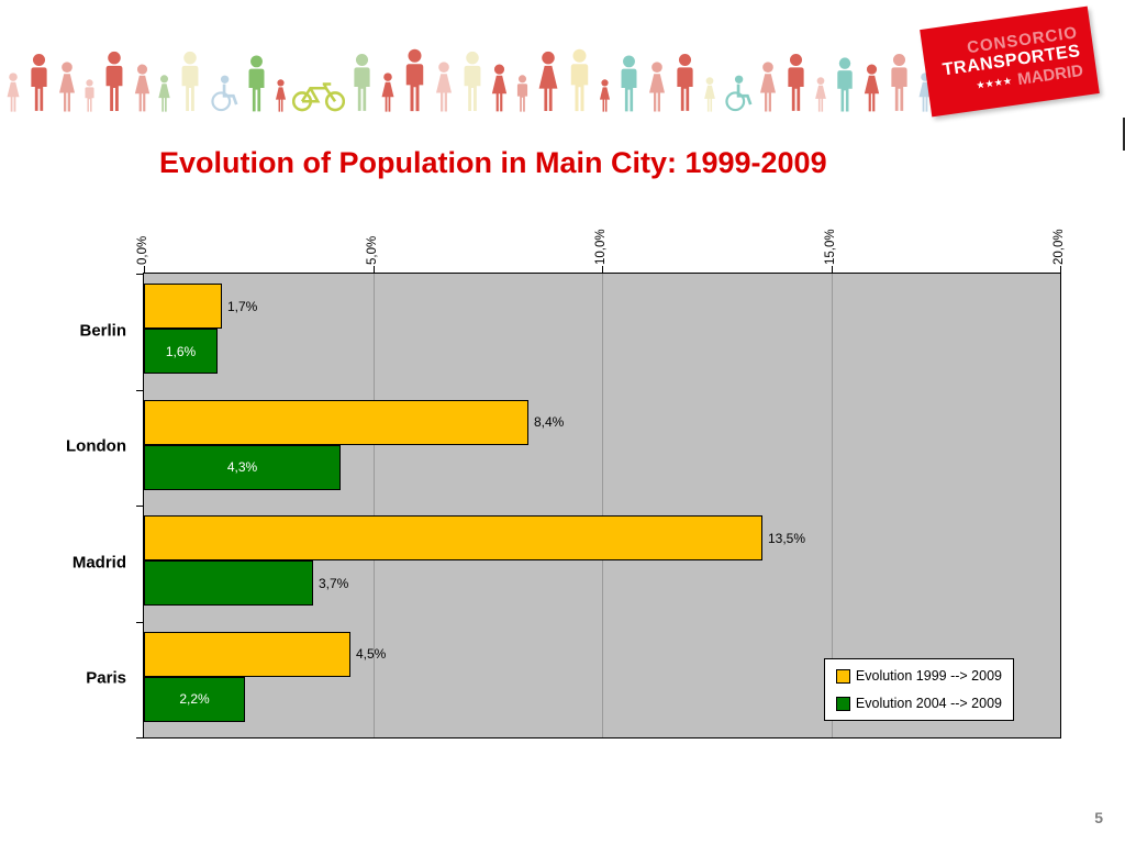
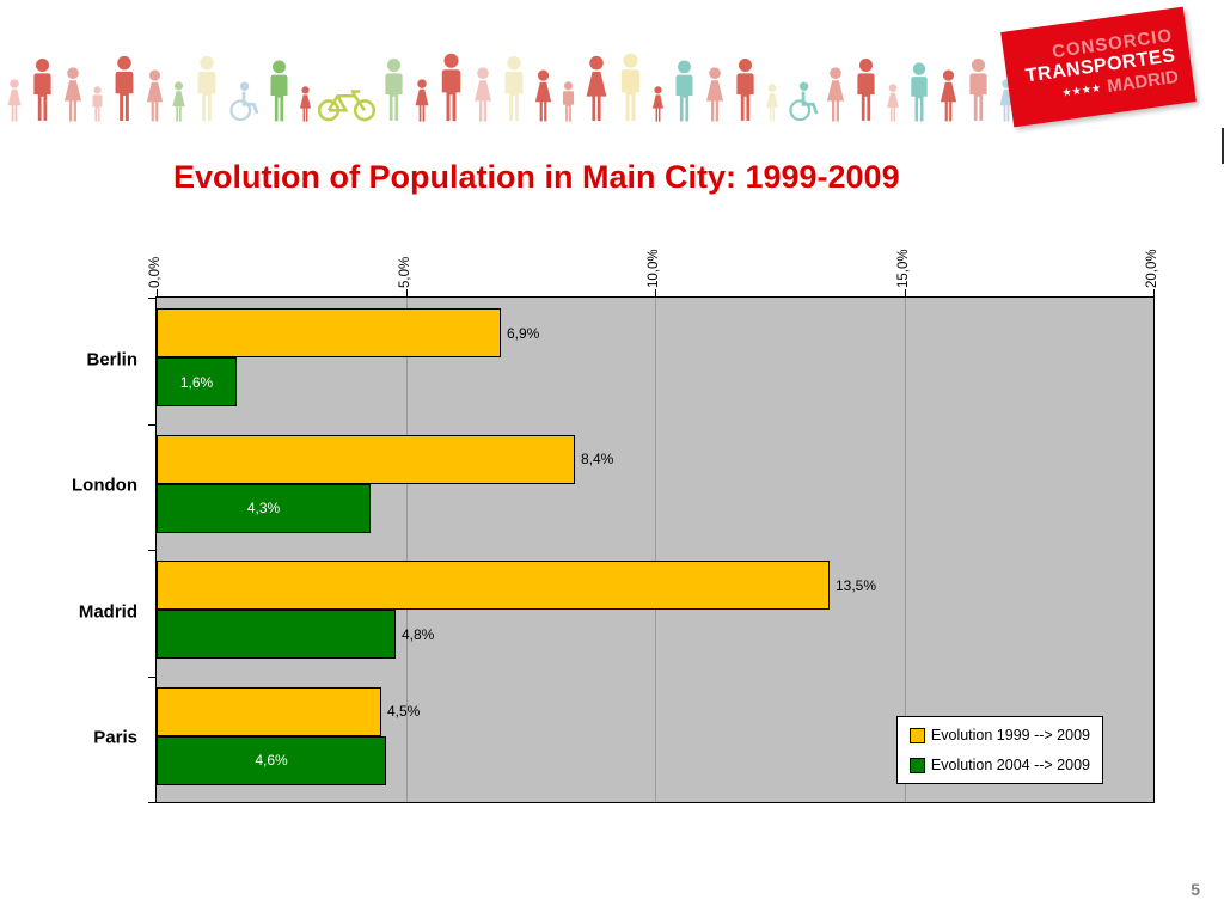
Evolution 1999 --> 2009/Berlin: 1,7% -> 6,9%
Evolution 2004 --> 2009/Madrid: 3,7% -> 4,8%
Evolution 2004 --> 2009/Paris: 2,2% -> 4,6%
